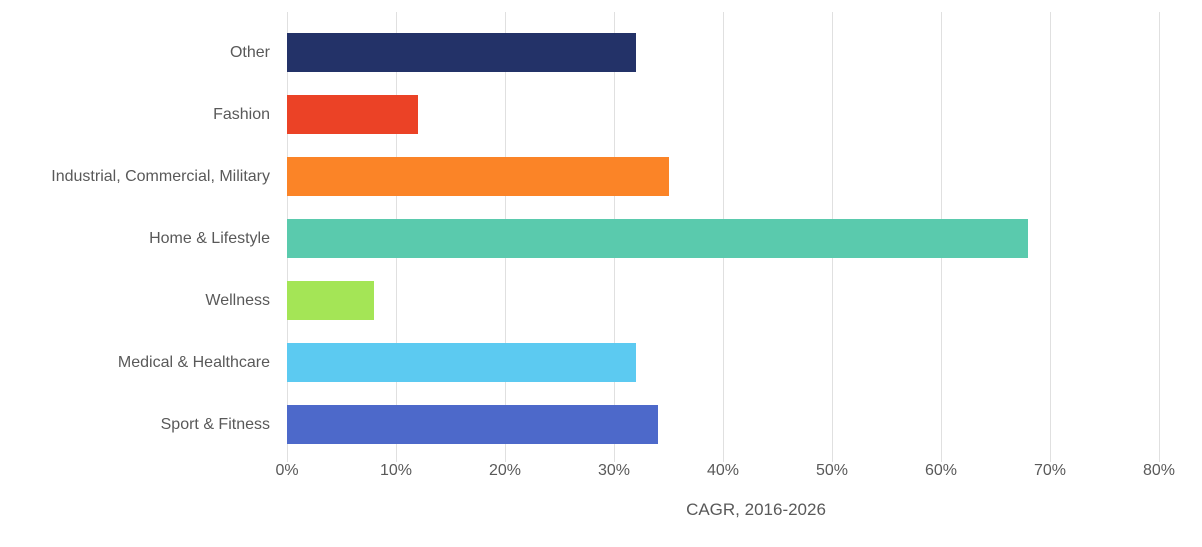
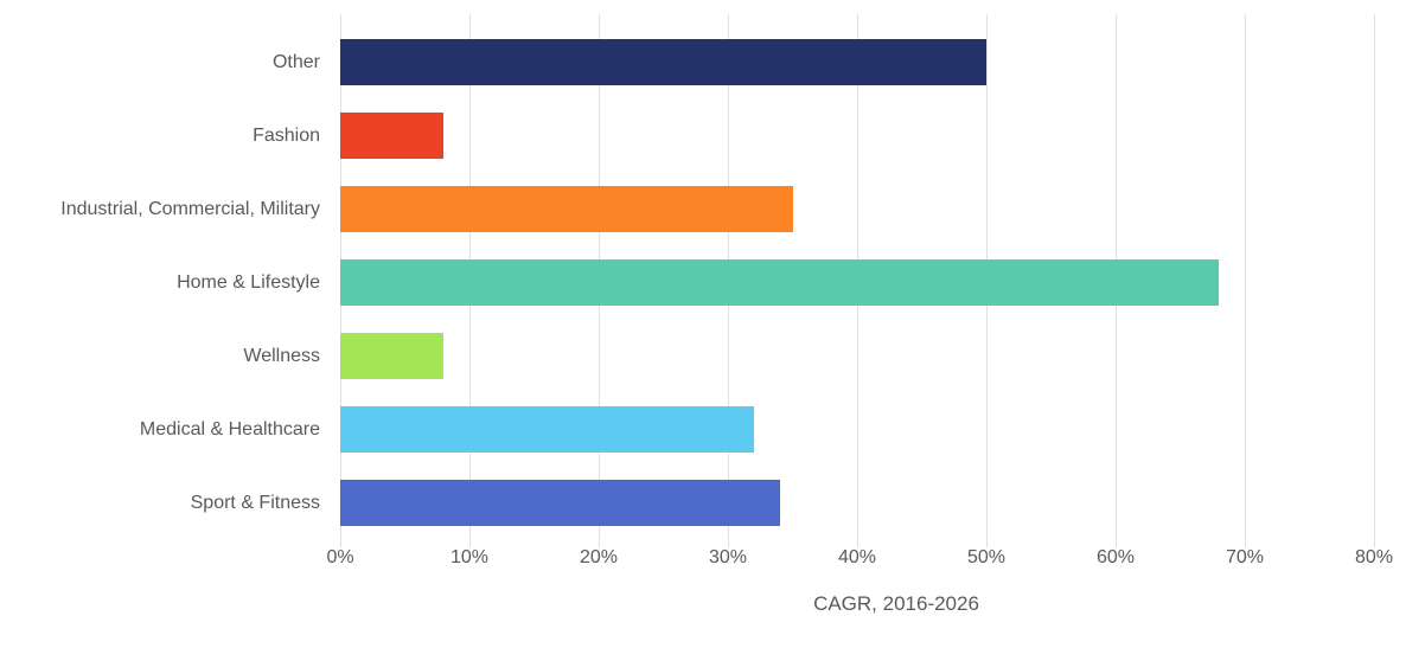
Other: 32% -> 50%
Fashion: 12% -> 8%
